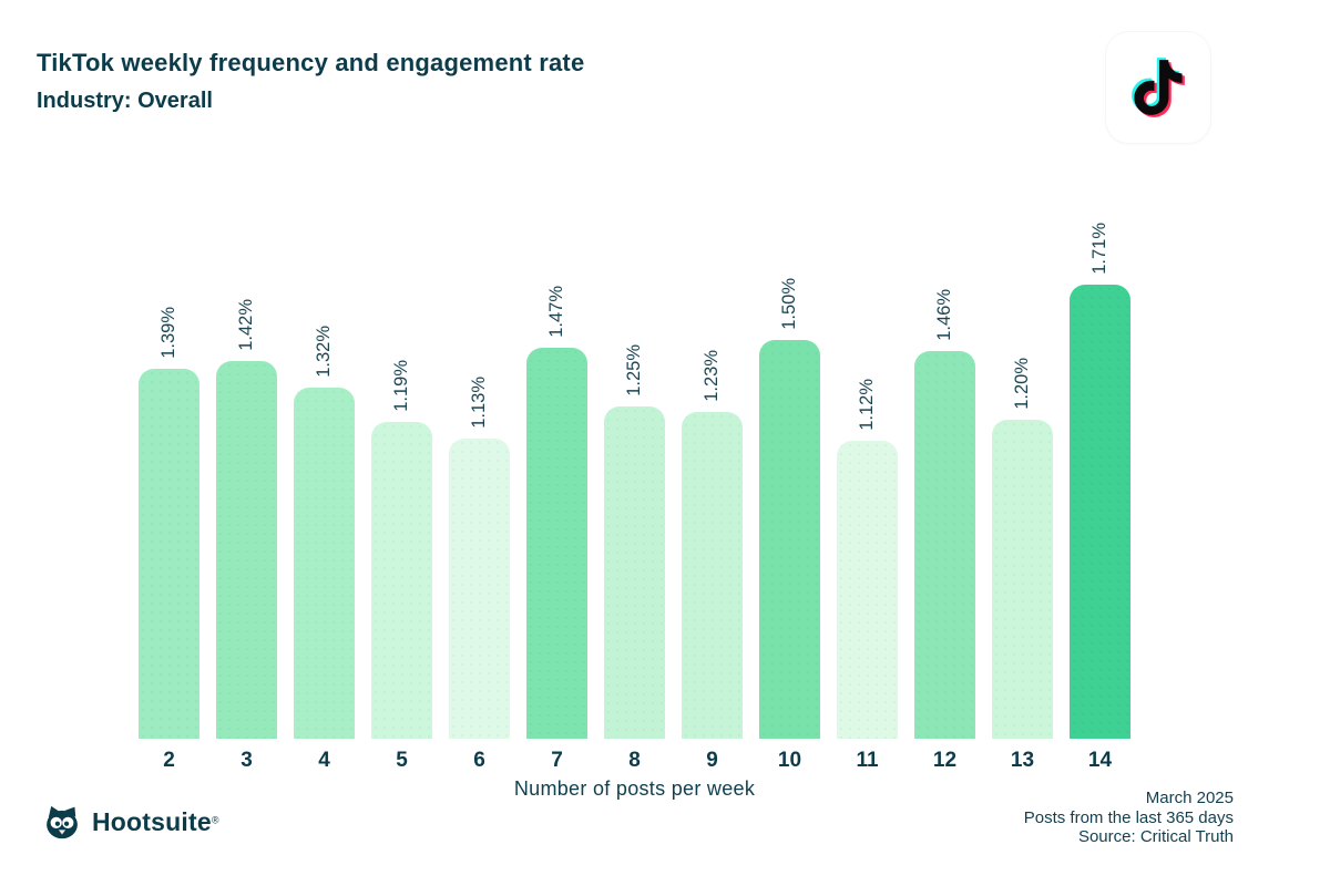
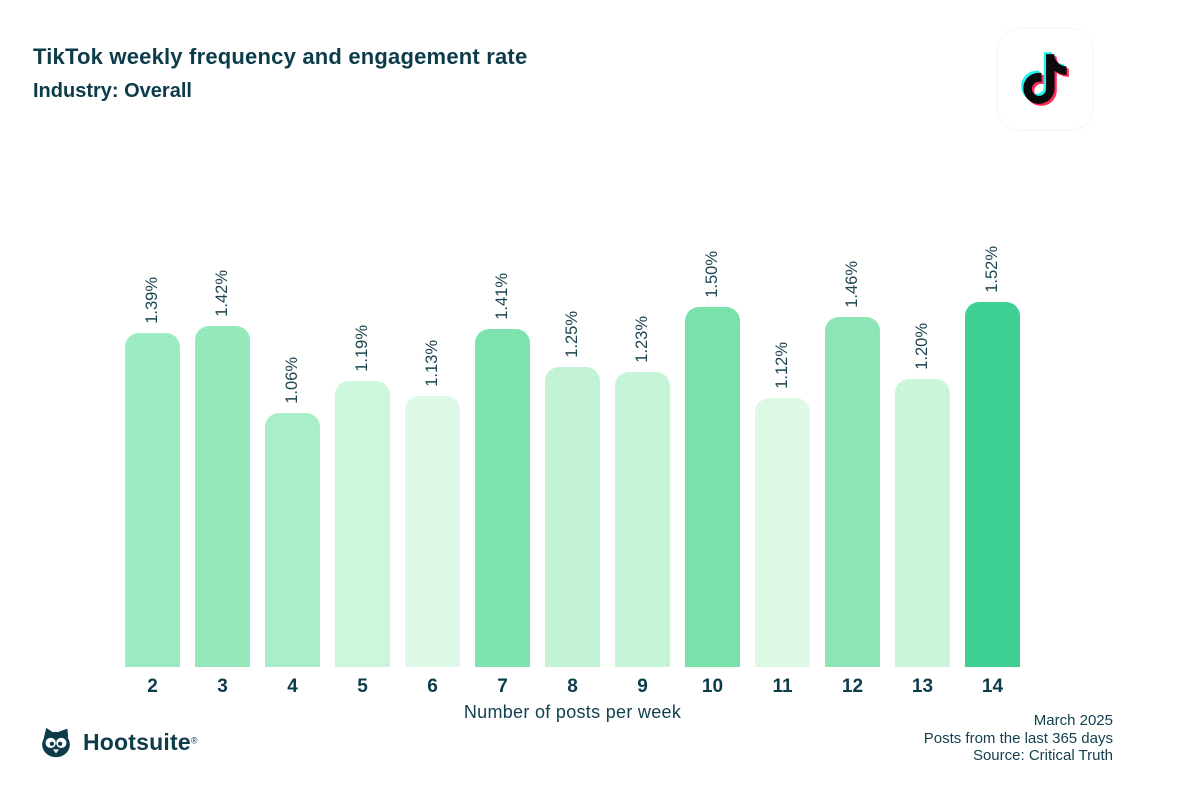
4: 1.32% -> 1.06%
7: 1.47% -> 1.41%
14: 1.71% -> 1.52%
